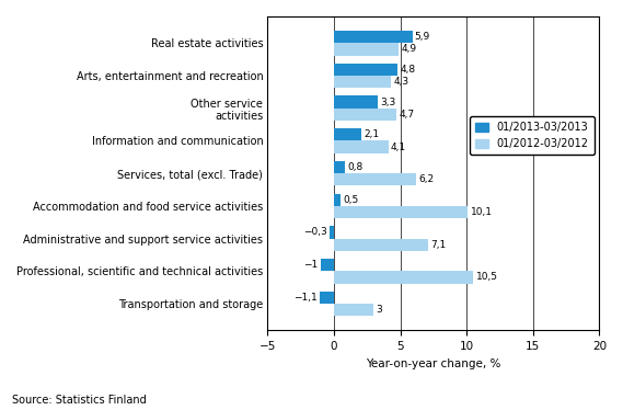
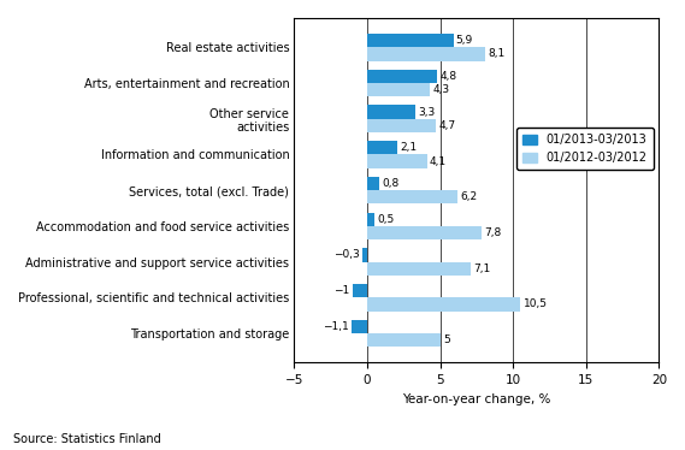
01/2012-03/2012/Real estate activities: 4,9 -> 8,1
01/2012-03/2012/Accommodation and food service activities: 10,1 -> 7,8
01/2012-03/2012/Transportation and storage: 3 -> 5
